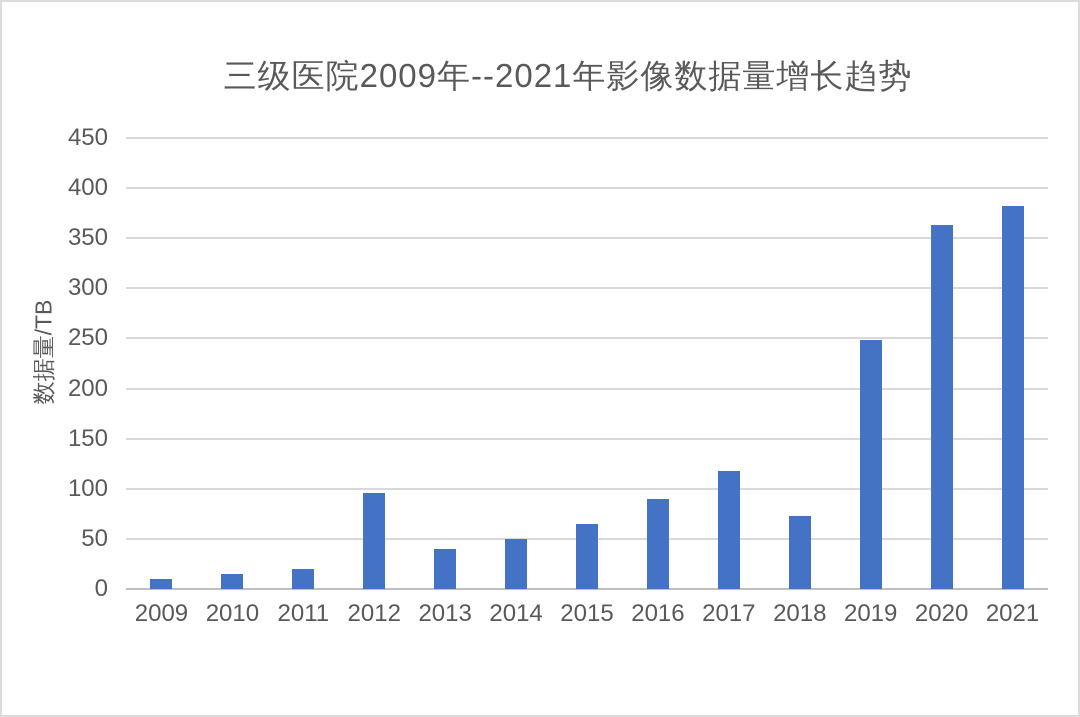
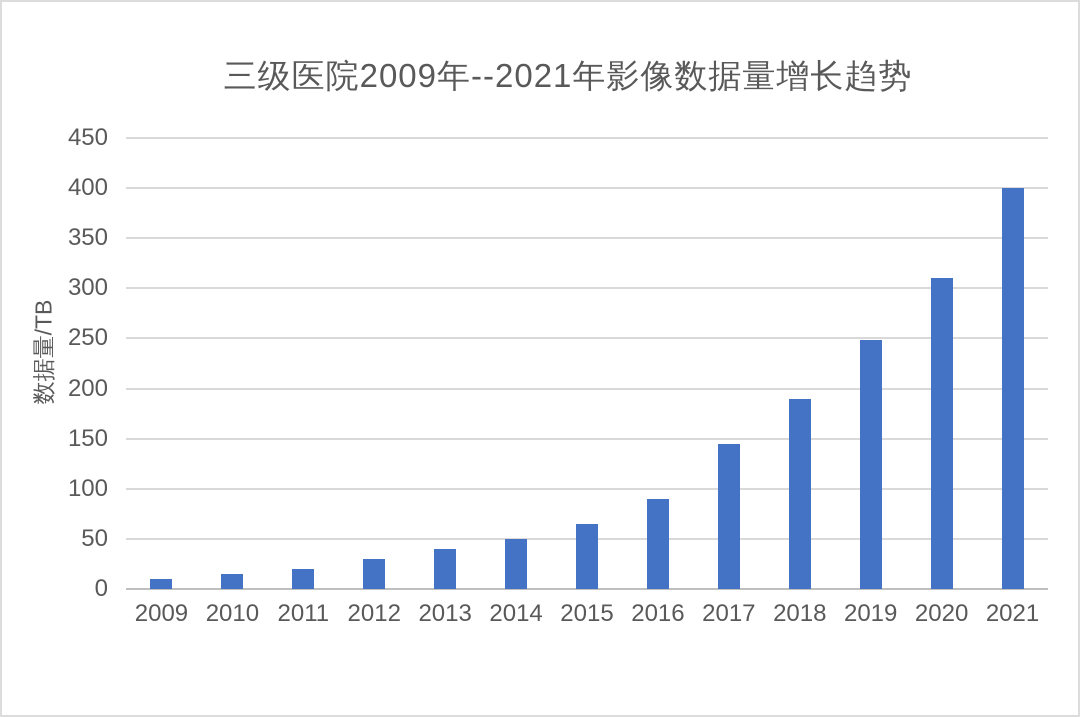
2012: 96 -> 30
2017: 118 -> 145
2018: 73 -> 190
2020: 363 -> 310
2021: 382 -> 400
